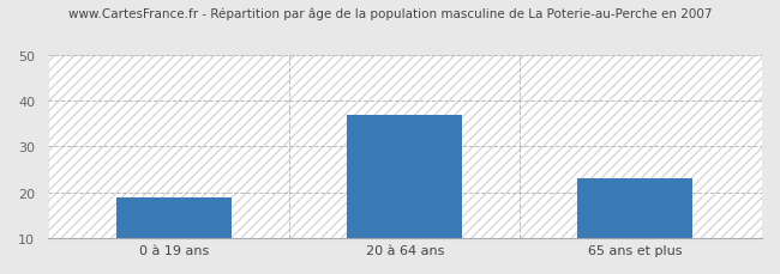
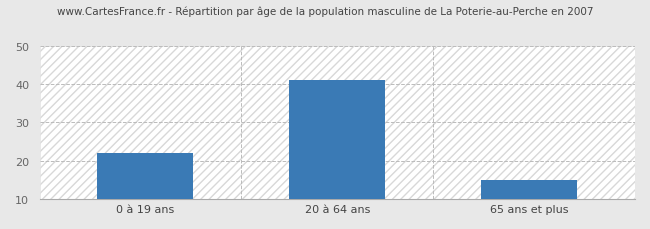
0 à 19 ans: 19 -> 22
20 à 64 ans: 37 -> 41
65 ans et plus: 23 -> 15
